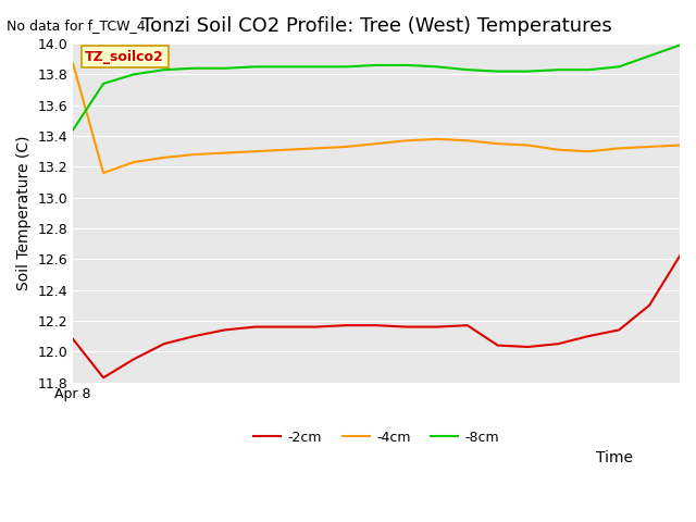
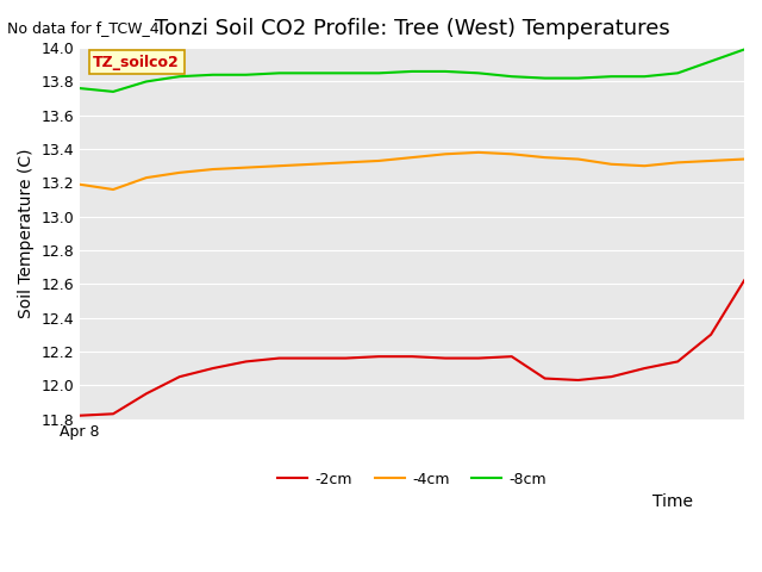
-2cm/Apr 8: 12.08 -> 11.82
-4cm/Apr 8: 13.87 -> 13.19
-8cm/Apr 8: 13.44 -> 13.76
